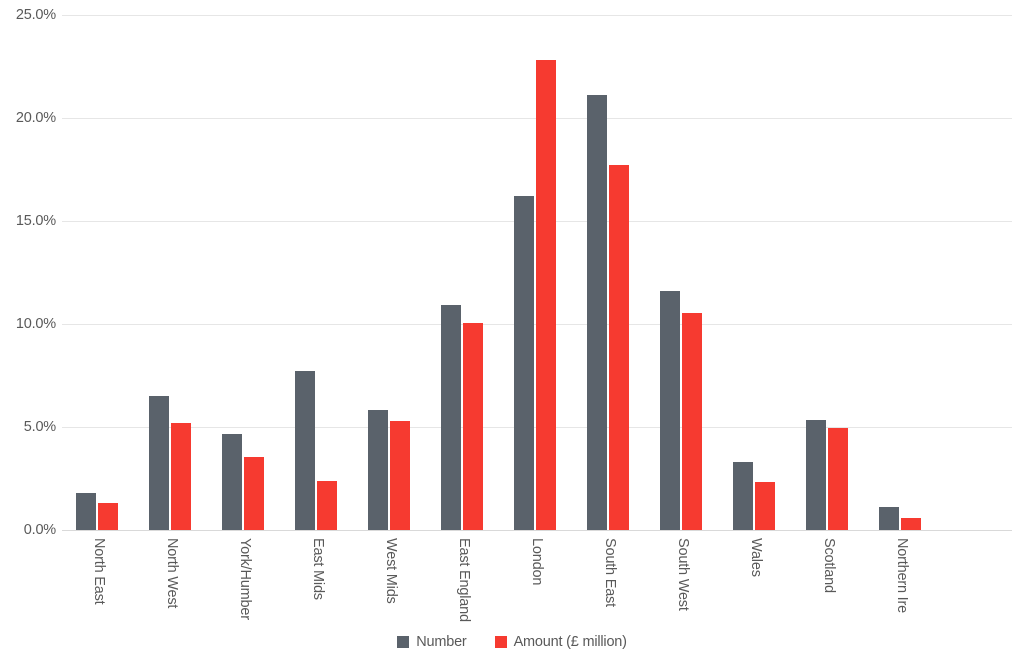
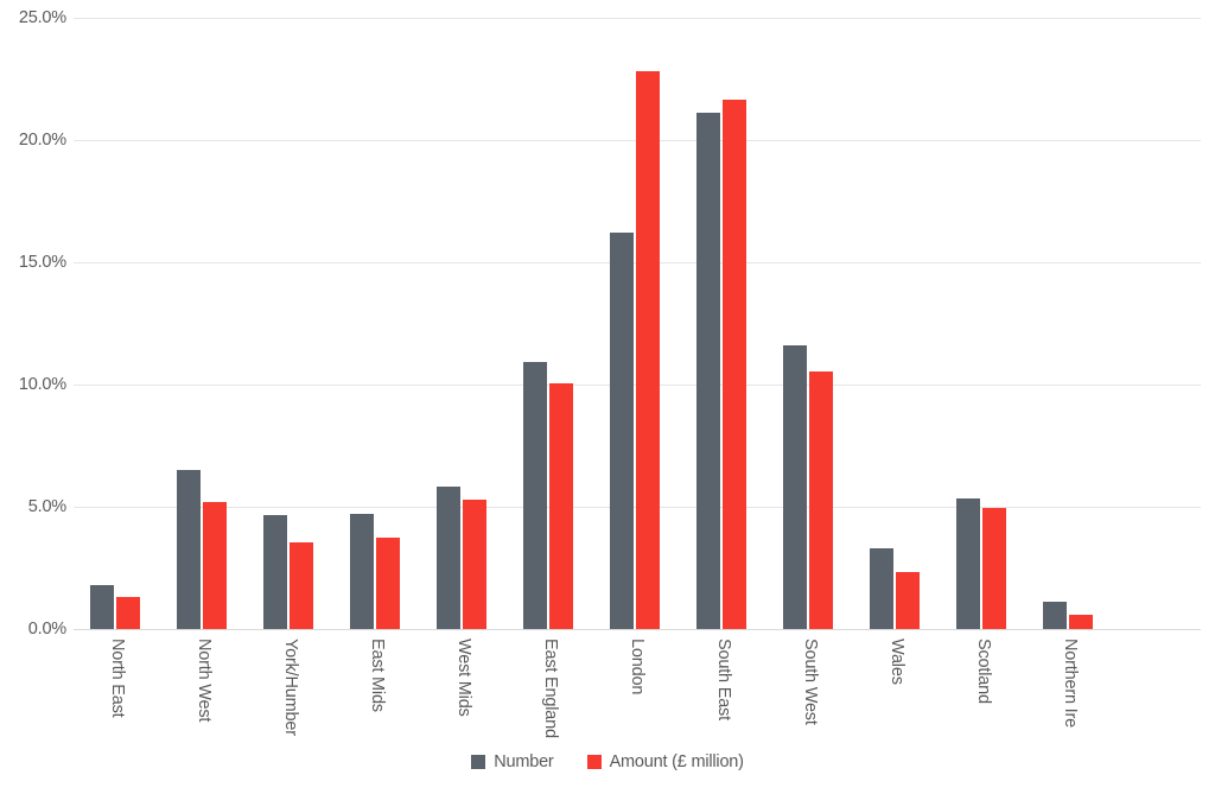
Number/East Mids: 7.7% -> 4.7%
Amount (£ million)/East Mids: 2.4% -> 3.8%
Amount (£ million)/South East: 17.7% -> 21.6%
